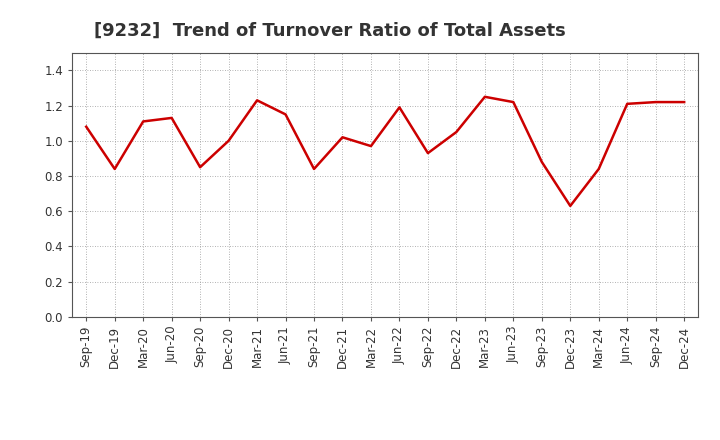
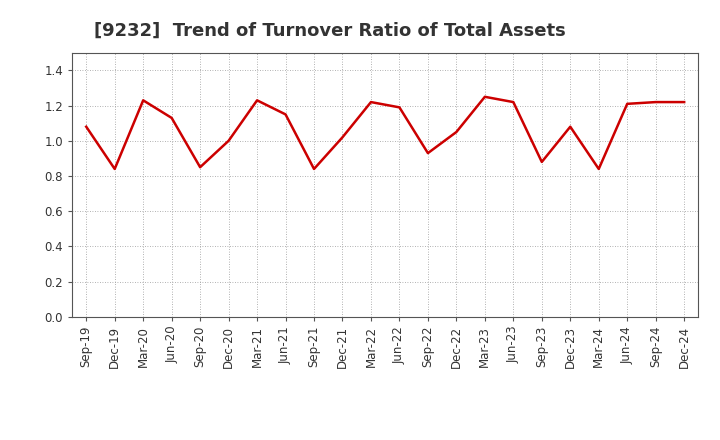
Mar-20: 1.11 -> 1.23
Mar-22: 0.97 -> 1.22
Dec-23: 0.63 -> 1.08
